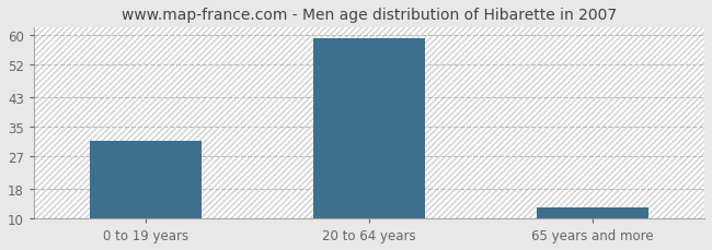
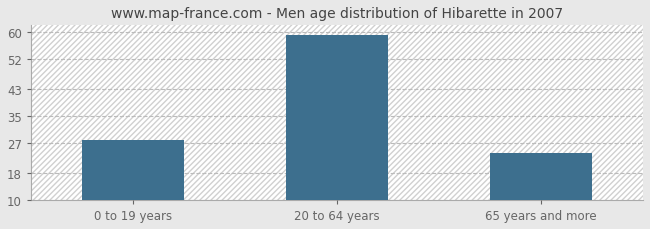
0 to 19 years: 31 -> 28
65 years and more: 13 -> 24
